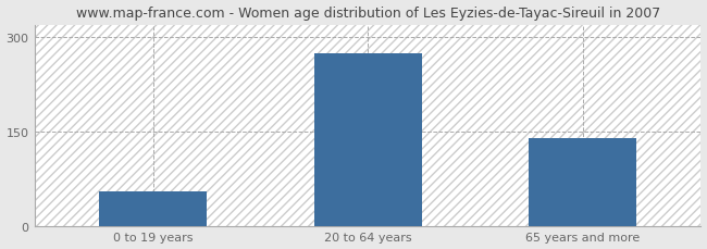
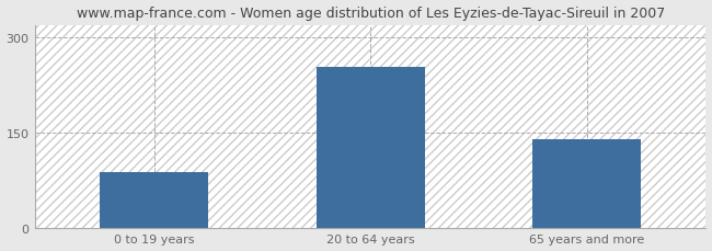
0 to 19 years: 55 -> 88
20 to 64 years: 275 -> 254
